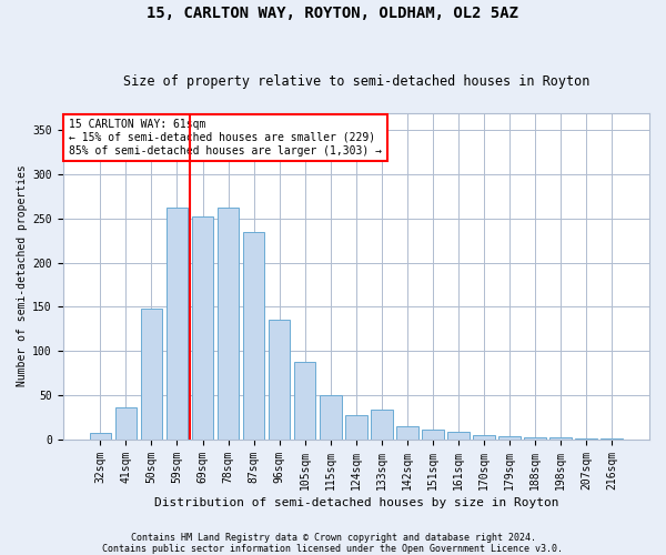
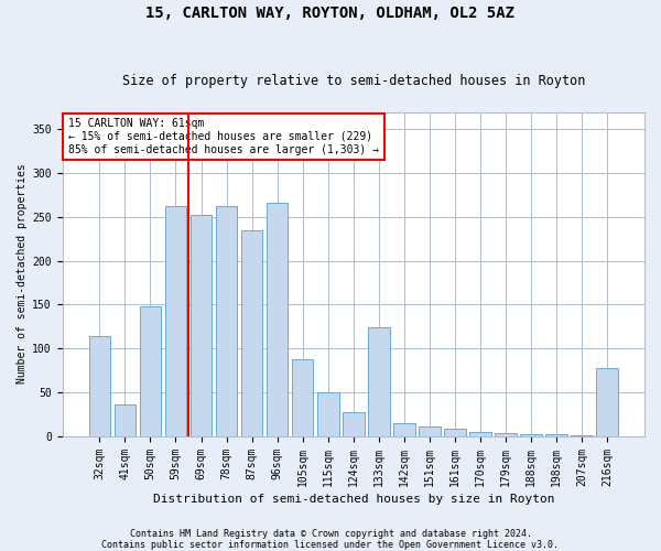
32sqm: 7 -> 114
96sqm: 135 -> 266
133sqm: 33 -> 124
216sqm: 1 -> 78
